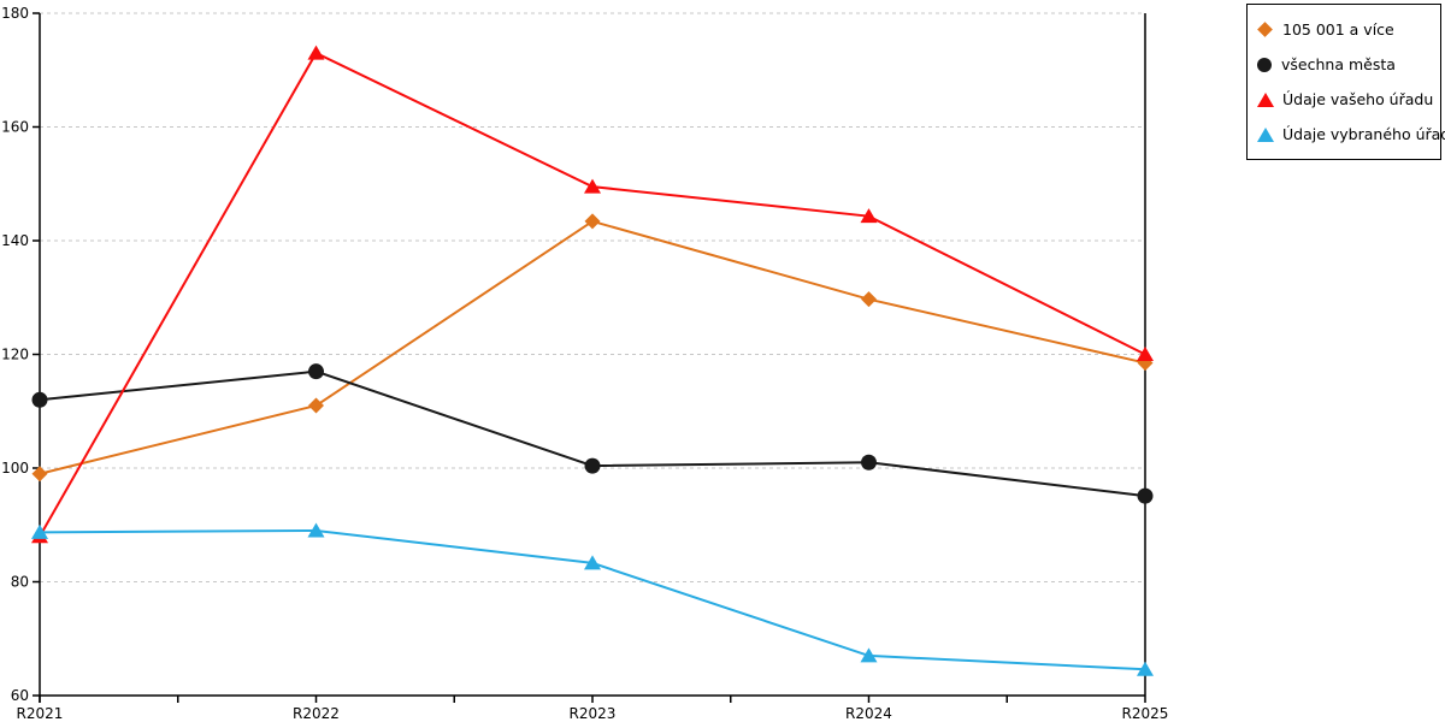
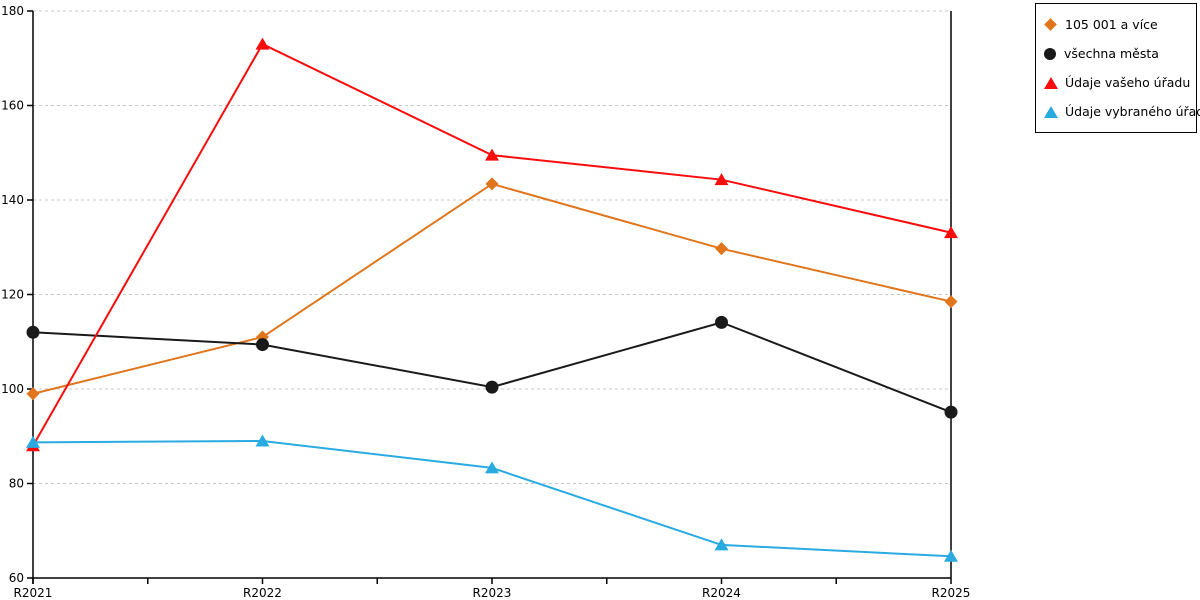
všechna města/R2022: 117 -> 109
všechna města/R2024: 101 -> 114
Údaje vašeho úřadu/R2025: 120 -> 133
